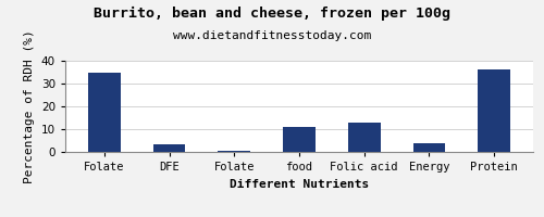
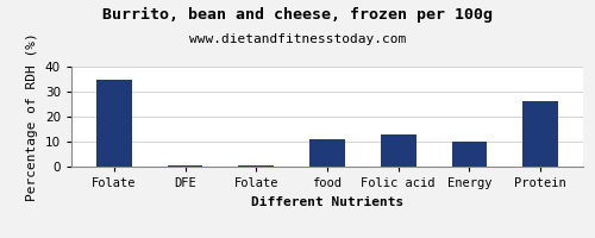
DFE: 3.5 -> 0.3
Energy: 4.0 -> 10.0
Protein: 36.0 -> 26.0
